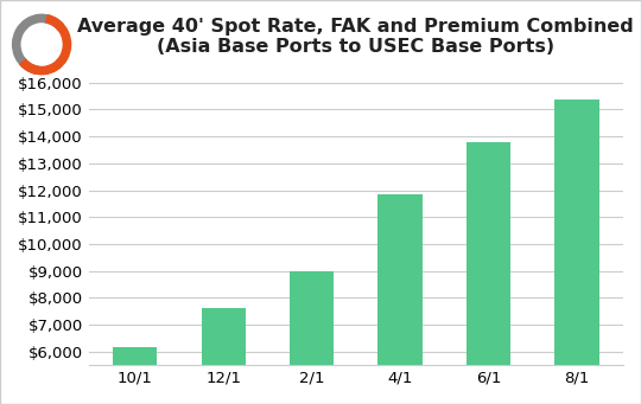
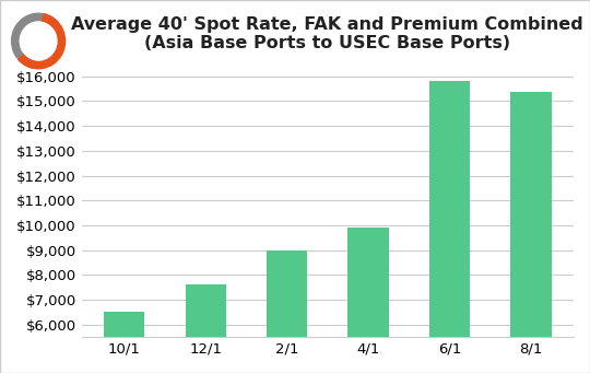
10/1: $6,150 -> $6,500
4/1: $11,850 -> $9,900
6/1: $13,800 -> $15,800
